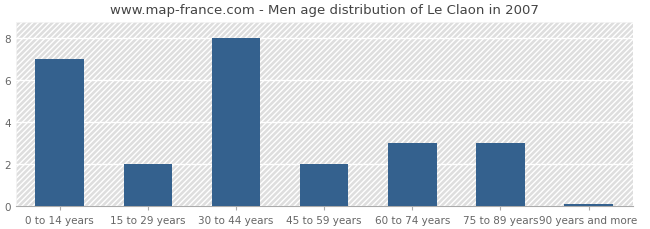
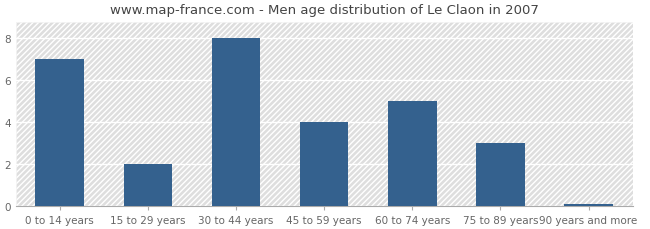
45 to 59 years: 2.0 -> 4.0
60 to 74 years: 3.0 -> 5.0
